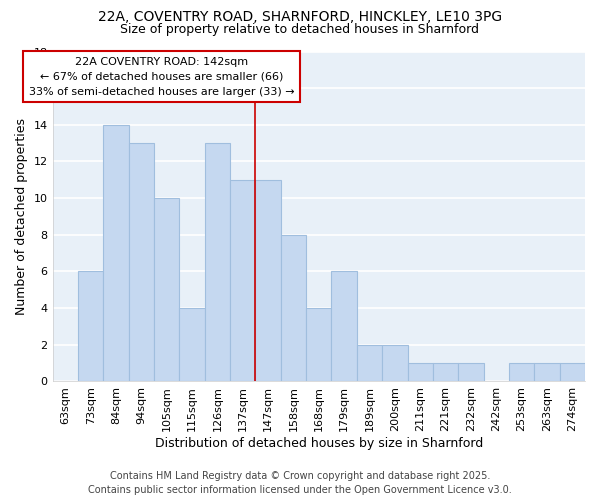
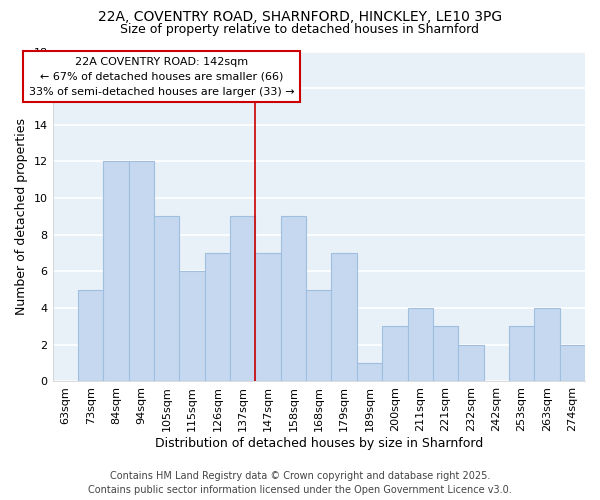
73sqm: 6 -> 5
84sqm: 14 -> 12
94sqm: 13 -> 12
105sqm: 10 -> 9
115sqm: 4 -> 6
126sqm: 13 -> 7
137sqm: 11 -> 9
147sqm: 11 -> 7
158sqm: 8 -> 9
168sqm: 4 -> 5
179sqm: 6 -> 7
189sqm: 2 -> 1
200sqm: 2 -> 3
211sqm: 1 -> 4
221sqm: 1 -> 3
232sqm: 1 -> 2
253sqm: 1 -> 3
263sqm: 1 -> 4
274sqm: 1 -> 2
